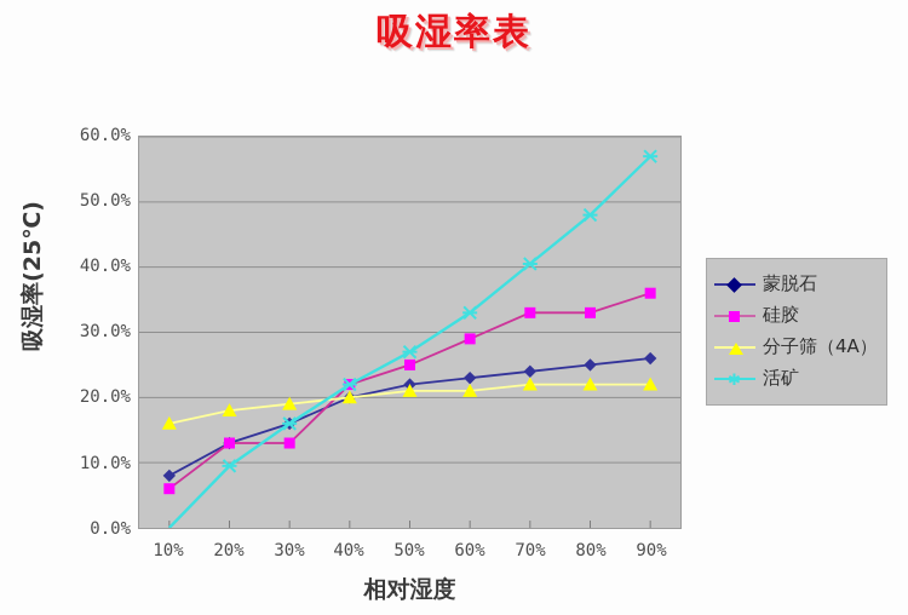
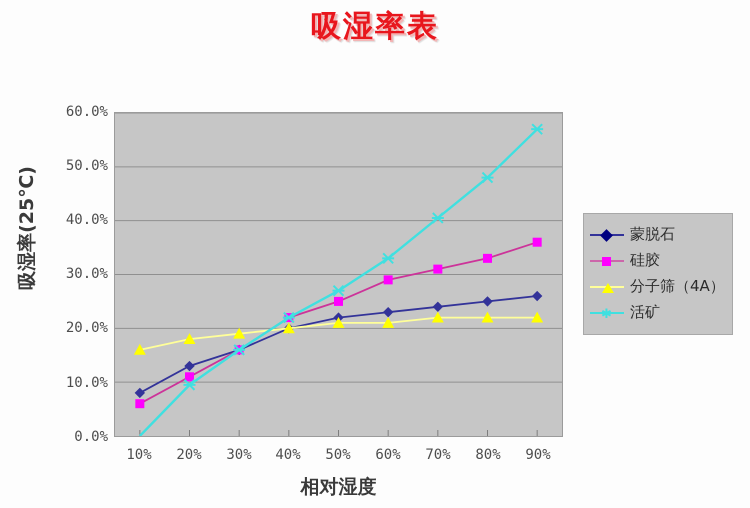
硅胶/20%: 13% -> 11%
硅胶/30%: 13% -> 16%
硅胶/70%: 33% -> 31%
